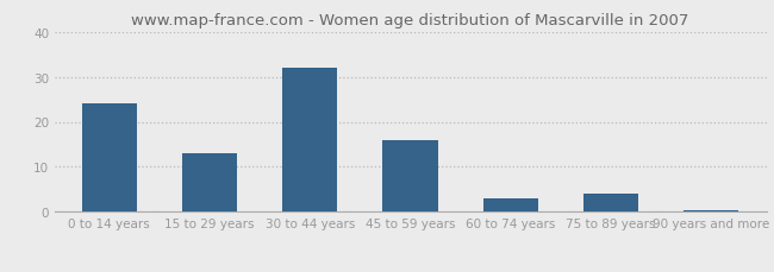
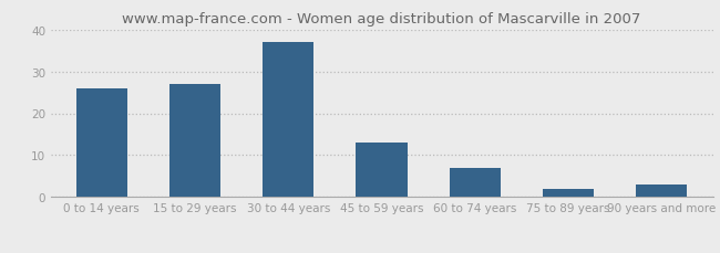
0 to 14 years: 24.0 -> 26.0
15 to 29 years: 13.0 -> 27.0
30 to 44 years: 32.0 -> 37.0
45 to 59 years: 16.0 -> 13.0
60 to 74 years: 3.0 -> 7.0
75 to 89 years: 4.0 -> 2.0
90 years and more: 0.5 -> 3.0
